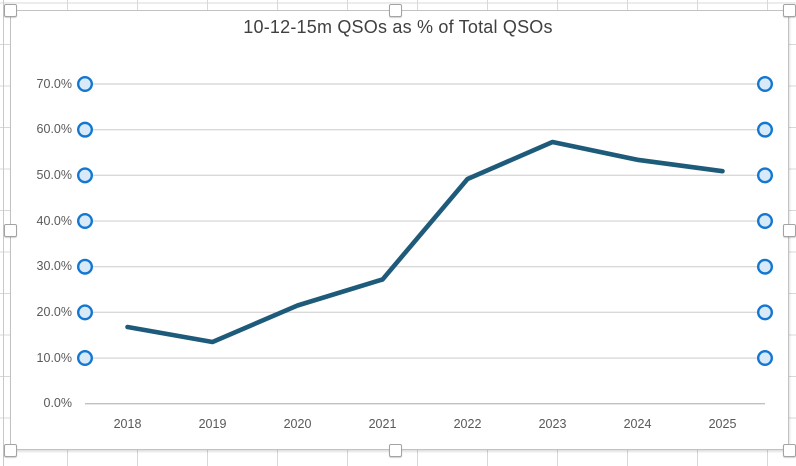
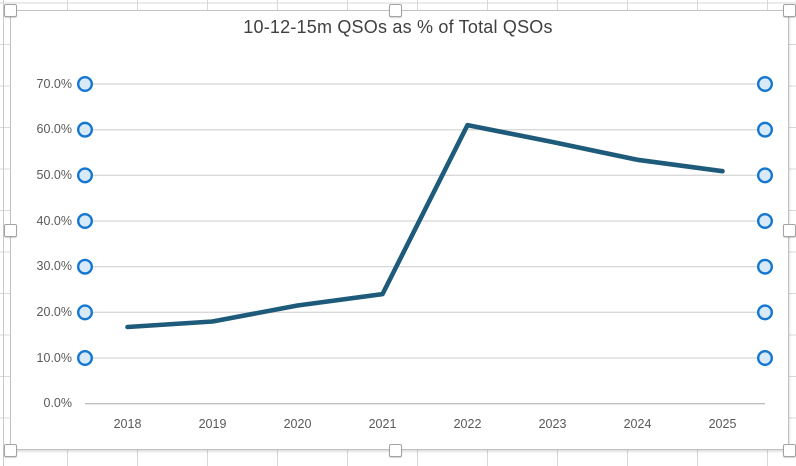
2019: 14% -> 18%
2021: 27% -> 24%
2022: 49% -> 61%
